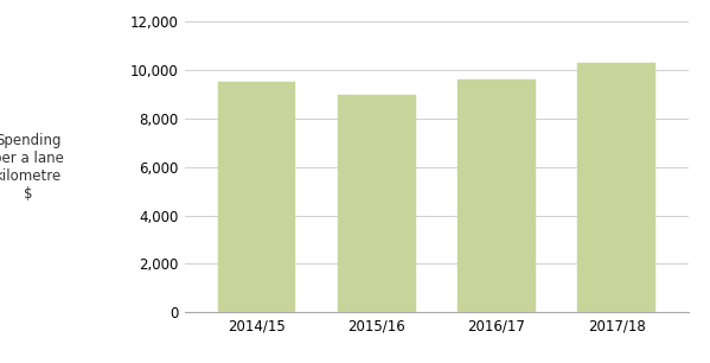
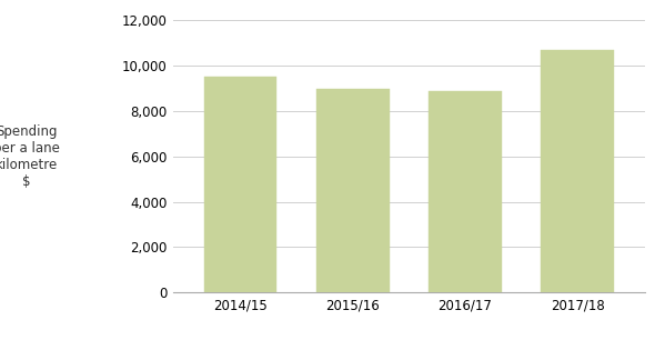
2016/17: 9,600 -> 8,900
2017/18: 10,300 -> 10,700
